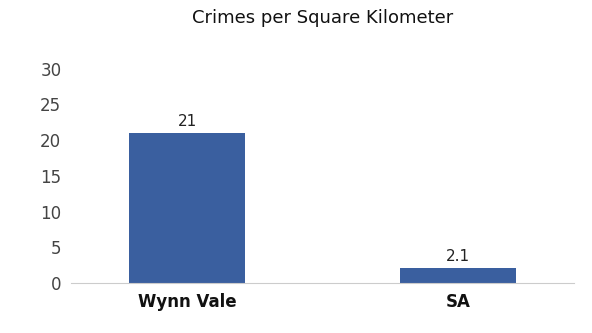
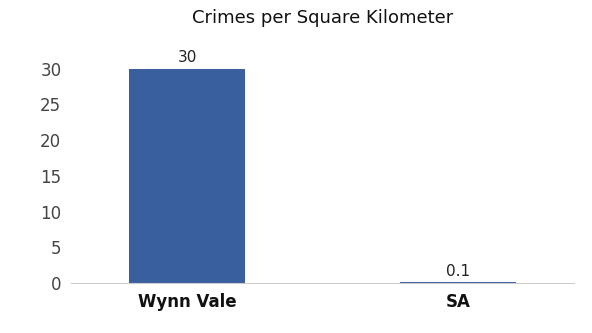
Wynn Vale: 21 -> 30
SA: 2.1 -> 0.1
